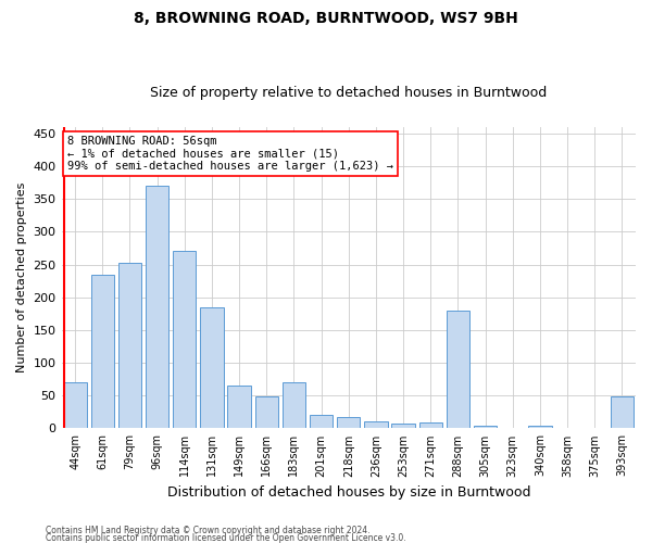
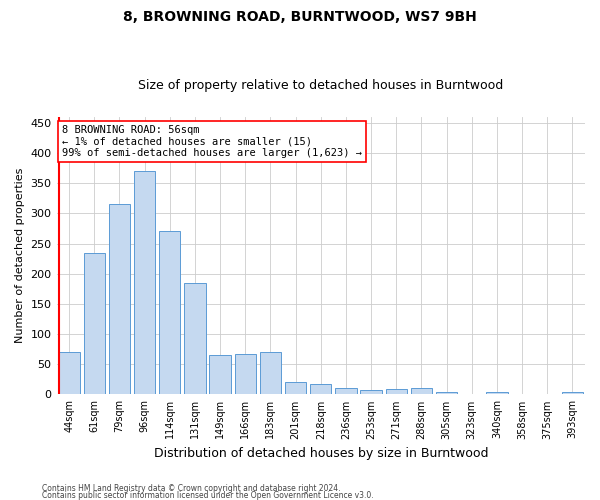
79sqm: 252 -> 315
166sqm: 48 -> 67
288sqm: 180 -> 10
393sqm: 48 -> 4
